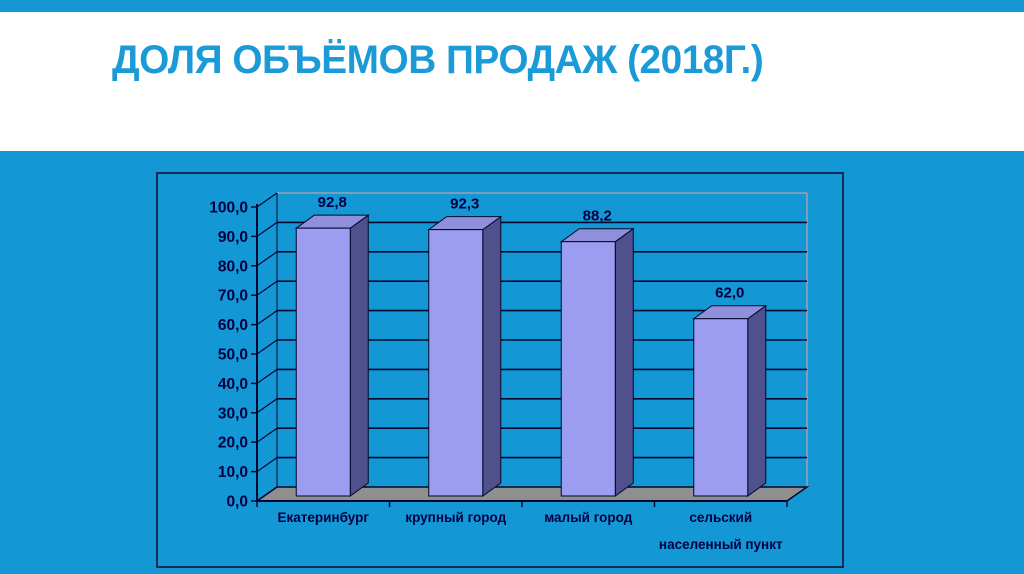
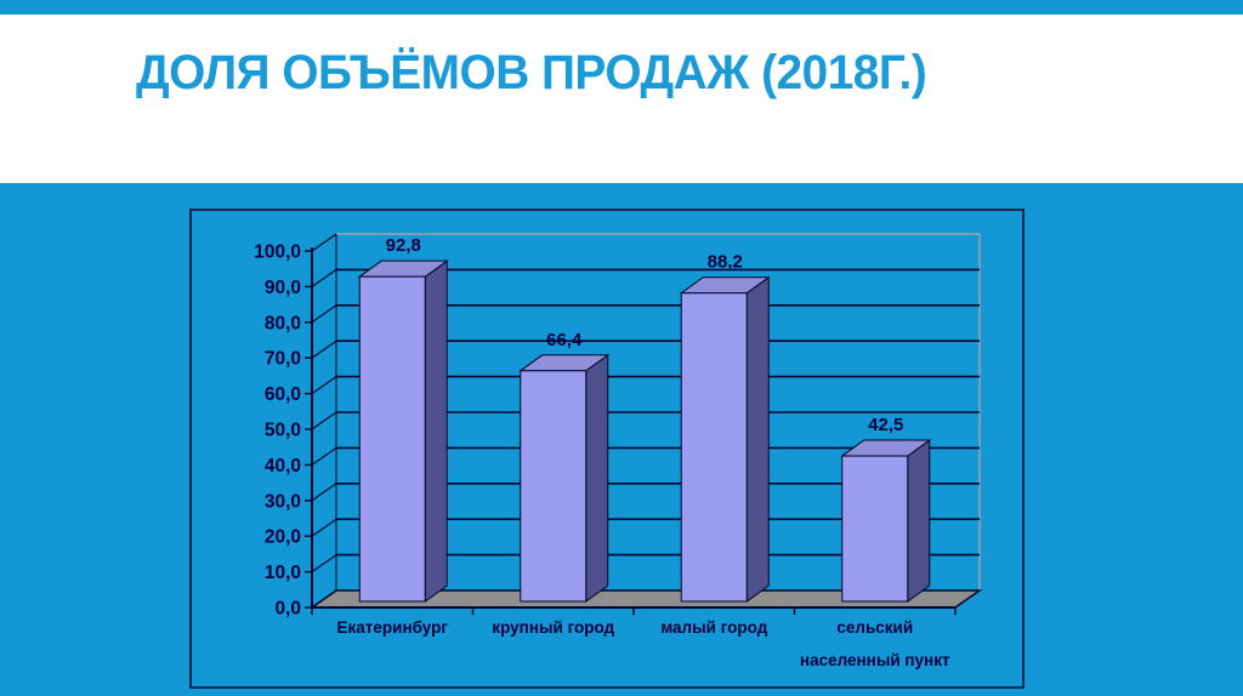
крупный город: 92,3 -> 66,4
сельский населенный пункт: 62,0 -> 42,5
